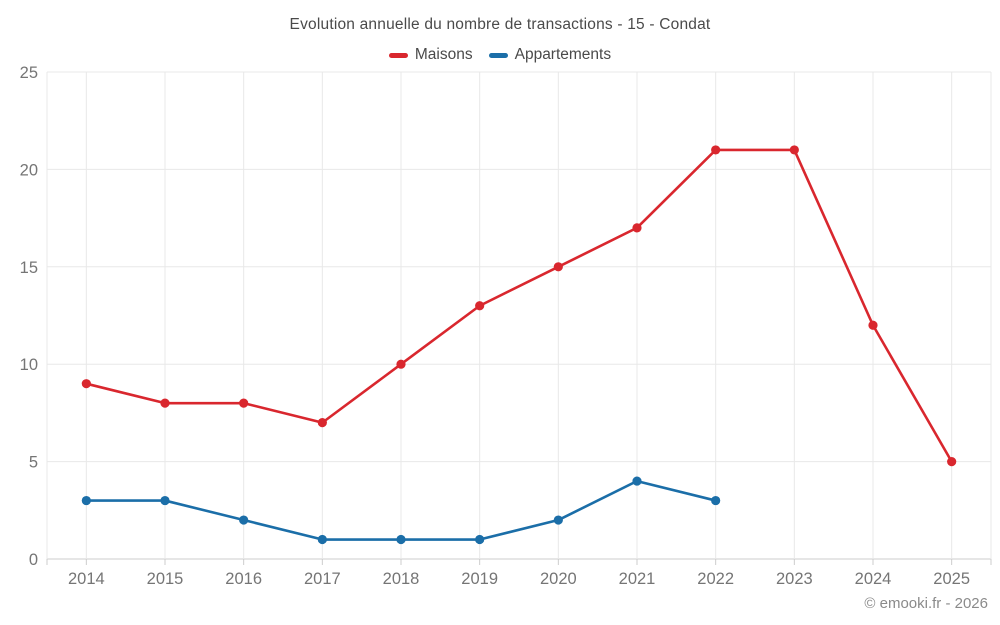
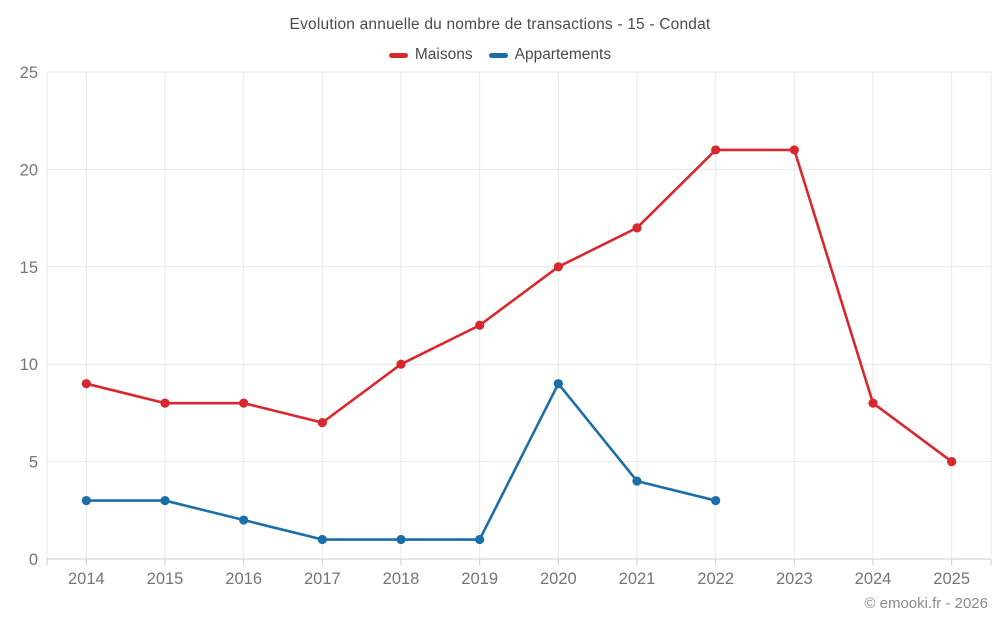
Maisons/2019: 13 -> 12
Appartements/2020: 2 -> 9
Maisons/2024: 12 -> 8
